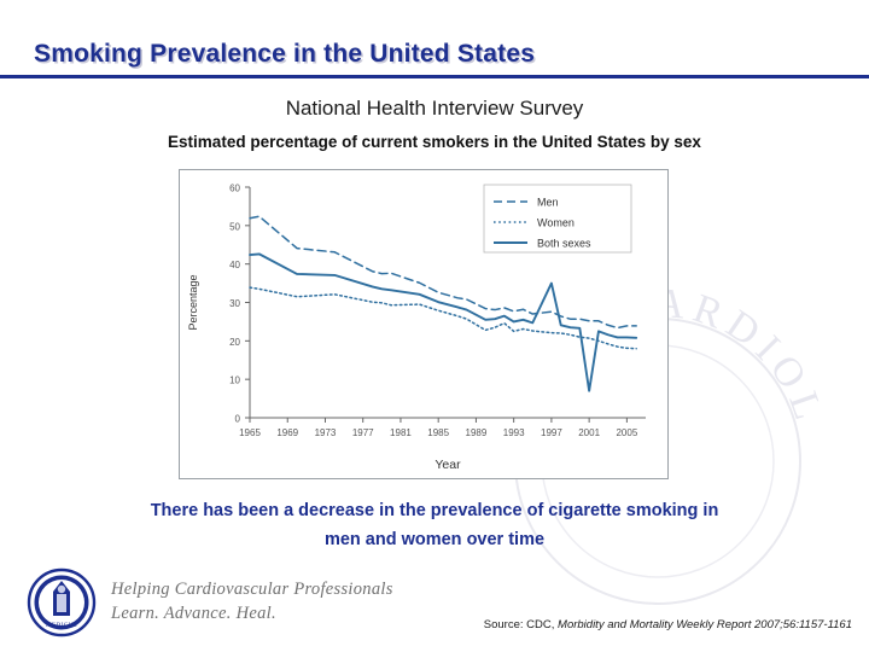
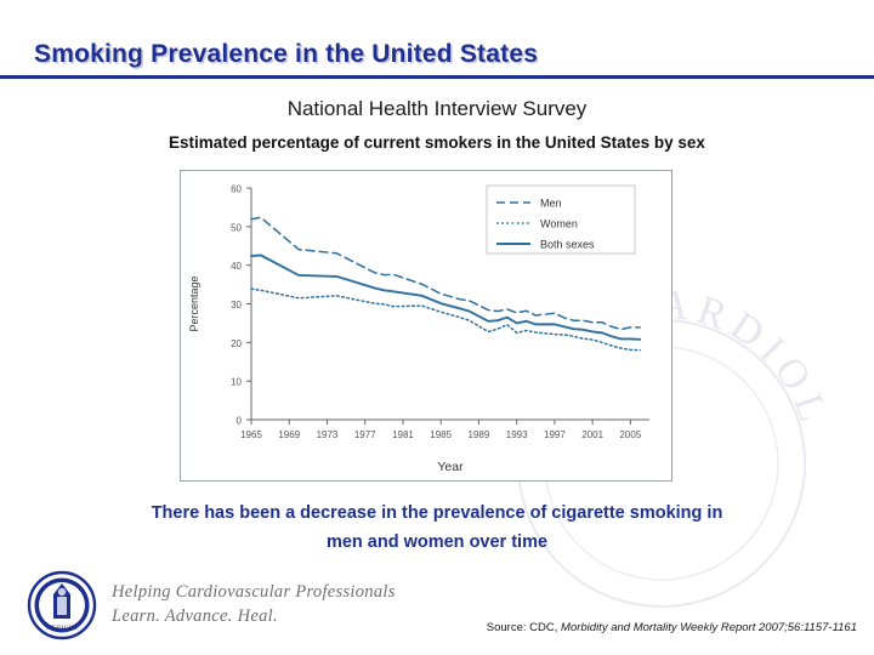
Both sexes/1997: 35 -> 25
Both sexes/2001: 7 -> 23
